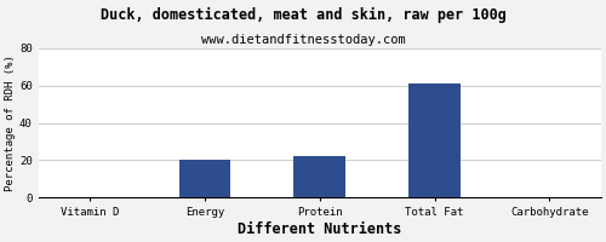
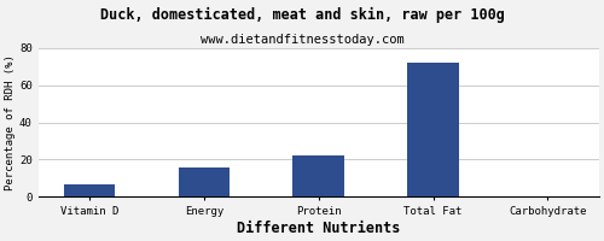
Vitamin D: 0 -> 7
Energy: 20 -> 16
Total Fat: 61 -> 72
